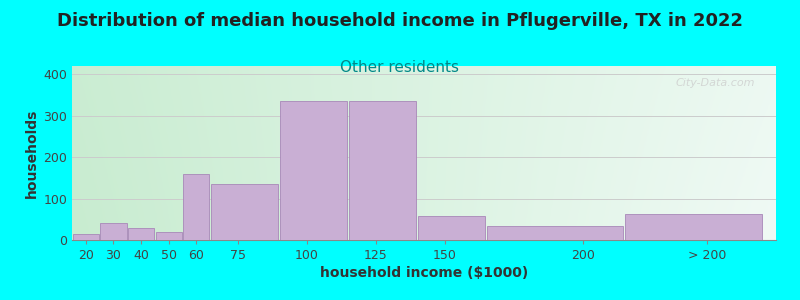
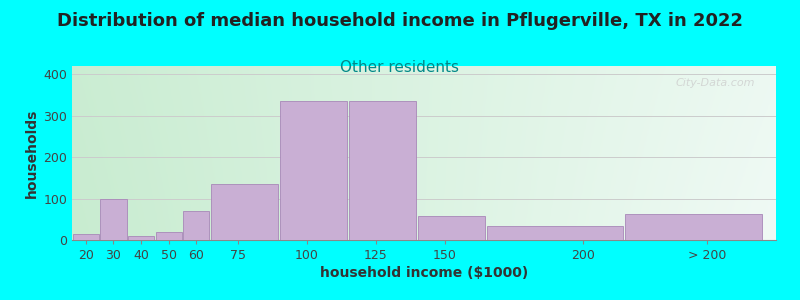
30: 40 -> 100
40: 30 -> 10
60: 160 -> 70
